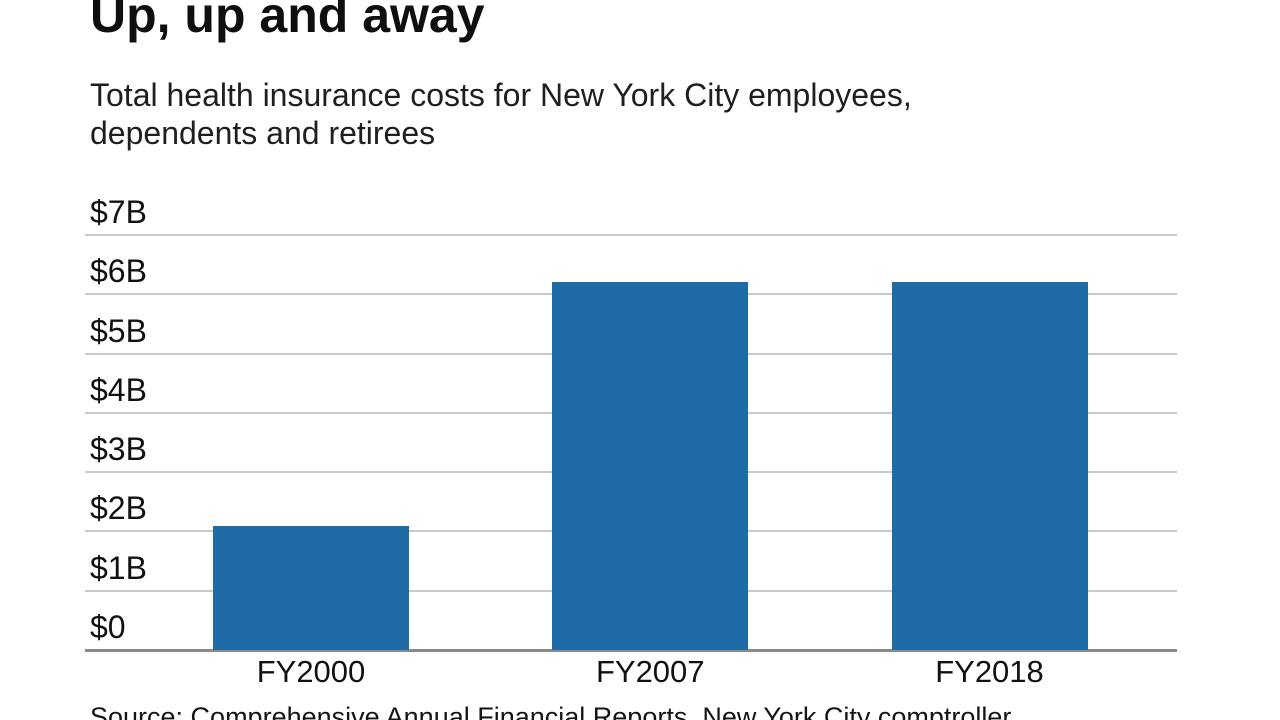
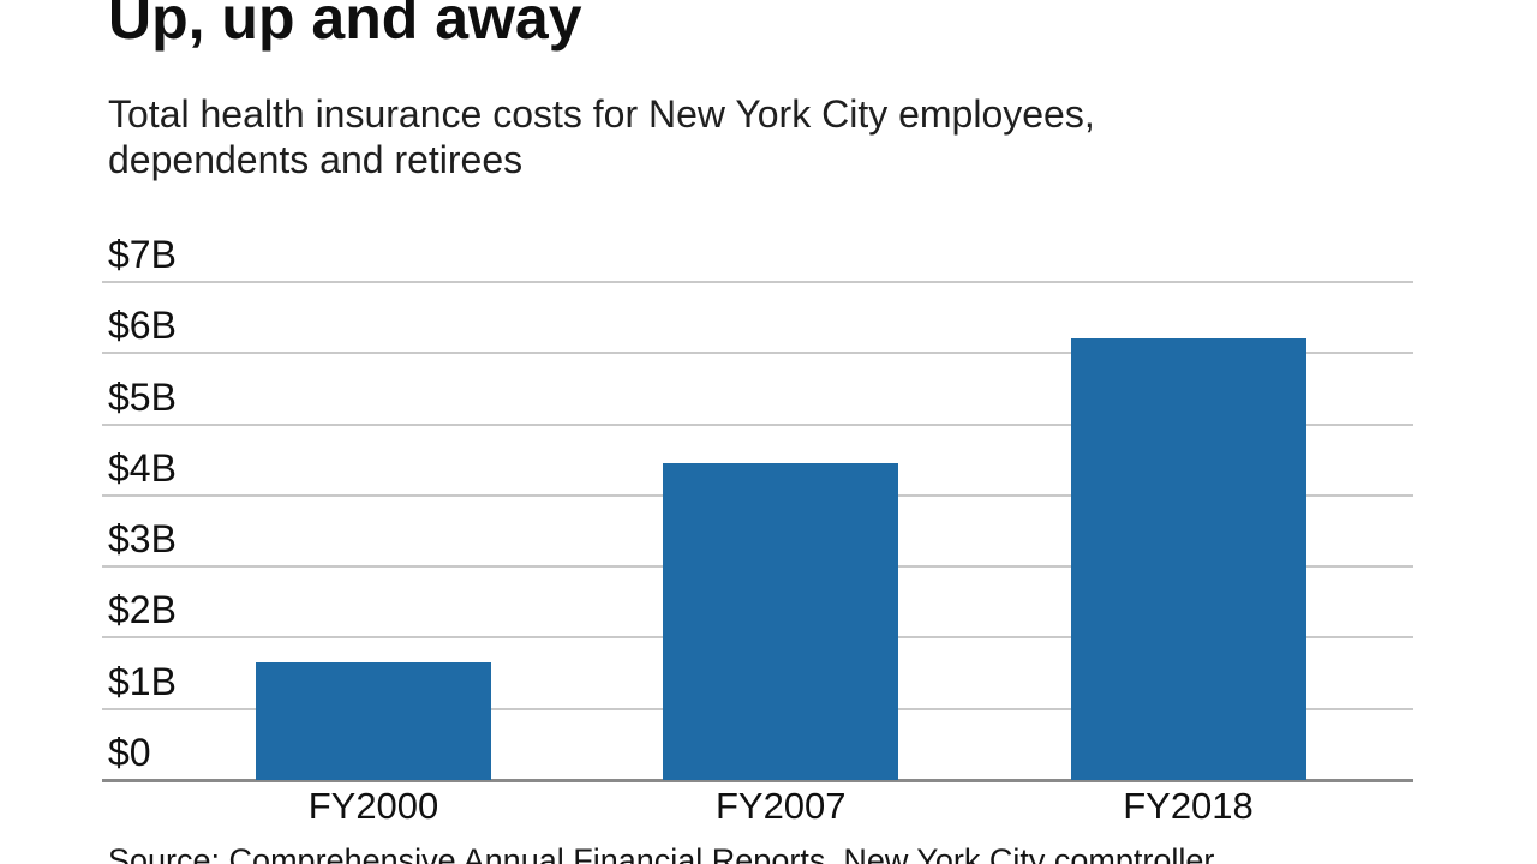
FY2000: $2.1B -> $1.6B
FY2007: $6.2B -> $4.5B
